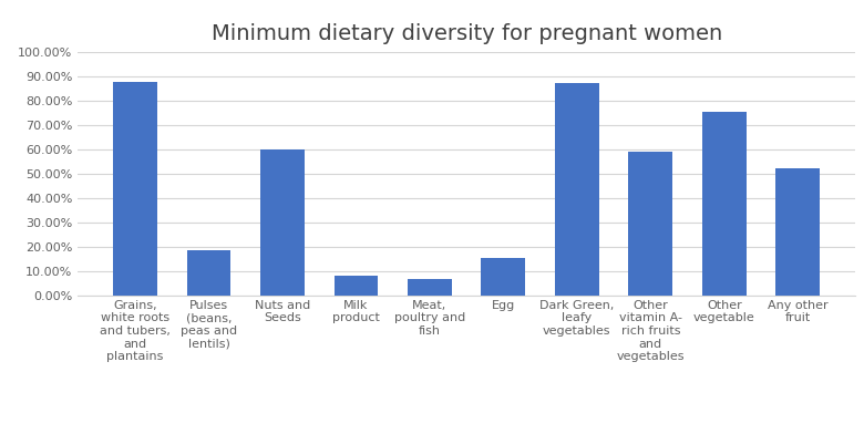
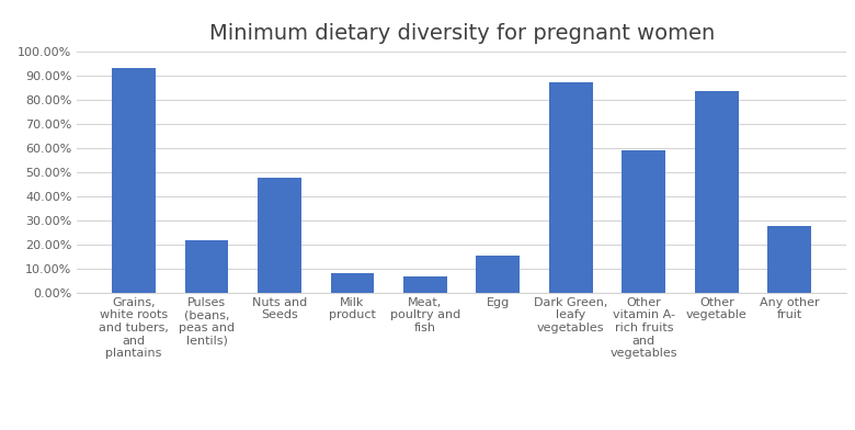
Grains, white roots and tubers, and plantains: 87.5% -> 93.0%
Pulses (beans, peas and lentils): 18.3% -> 21.5%
Nuts and Seeds: 60.0% -> 47.5%
Other vegetable: 75.5% -> 83.5%
Any other fruit: 52.0% -> 27.5%
